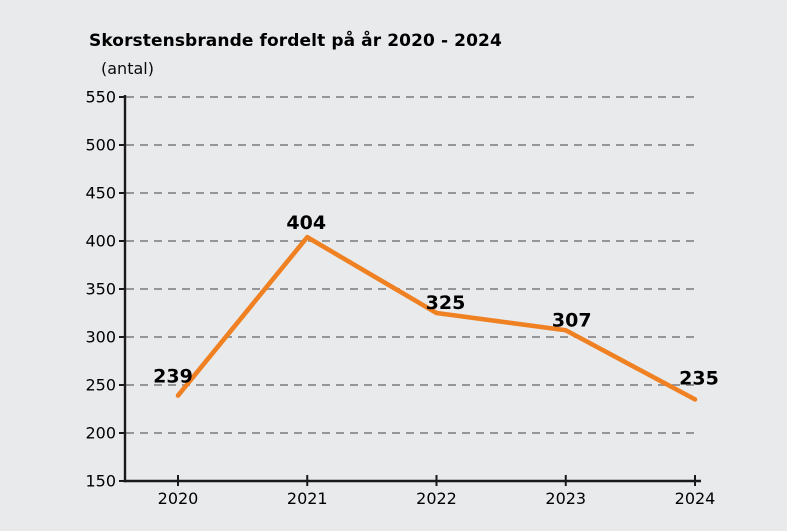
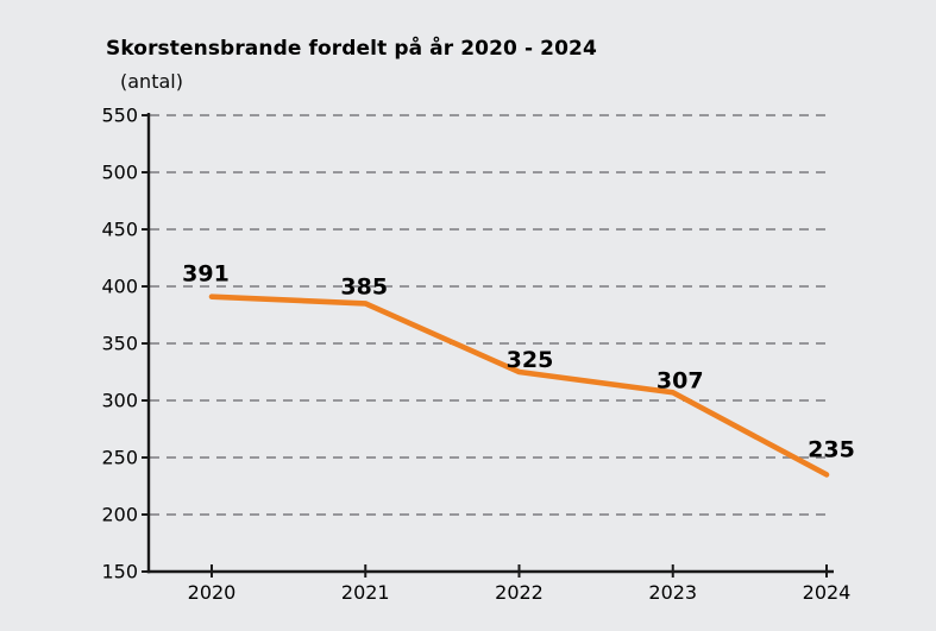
2020: 239 -> 391
2021: 404 -> 385
